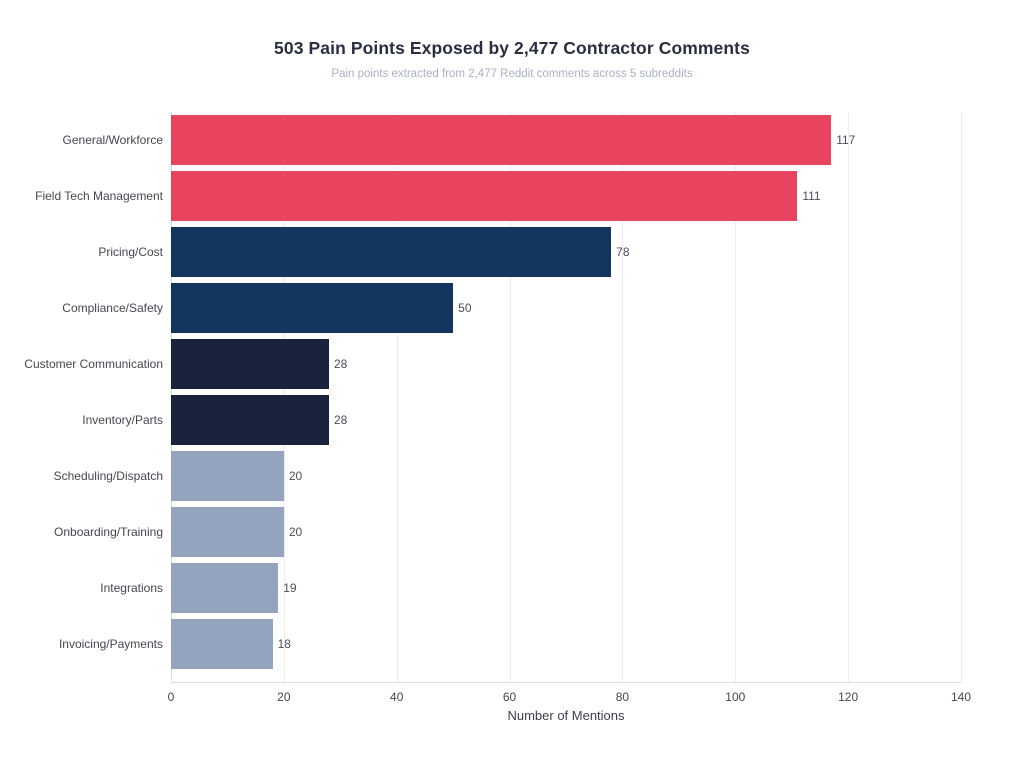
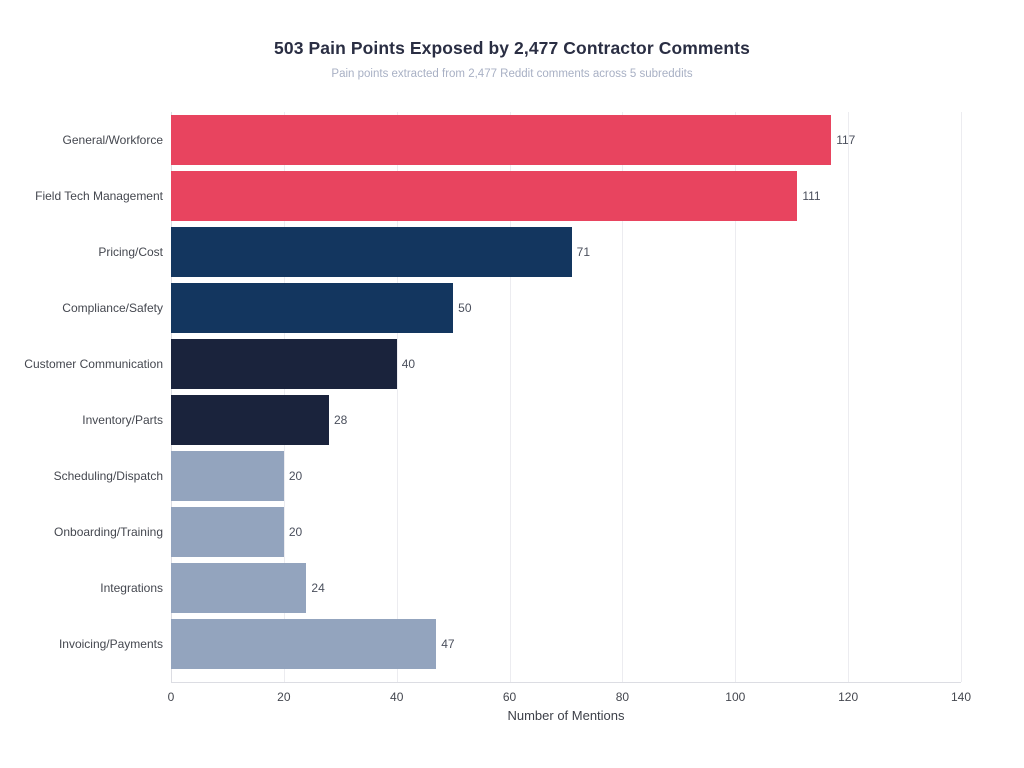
Pricing/Cost: 78 -> 71
Customer Communication: 28 -> 40
Integrations: 19 -> 24
Invoicing/Payments: 18 -> 47
